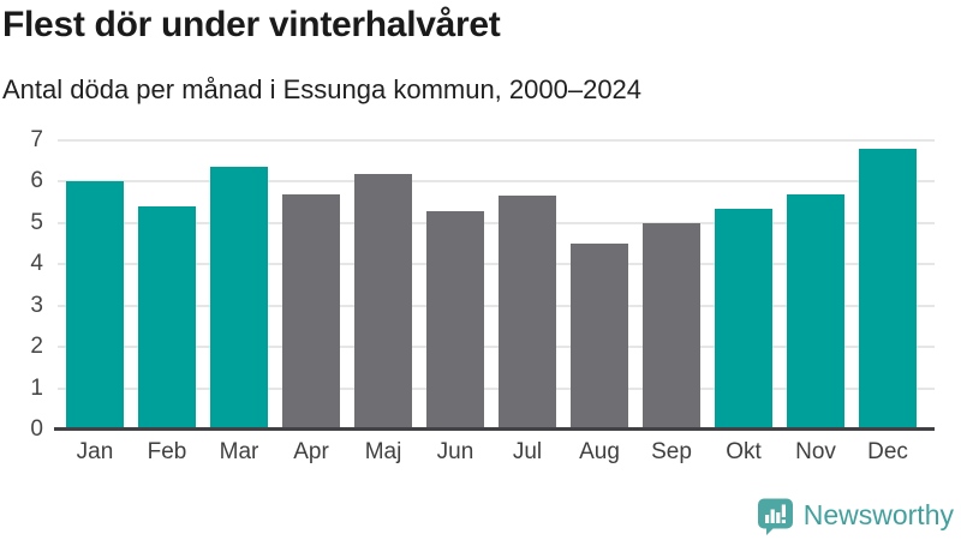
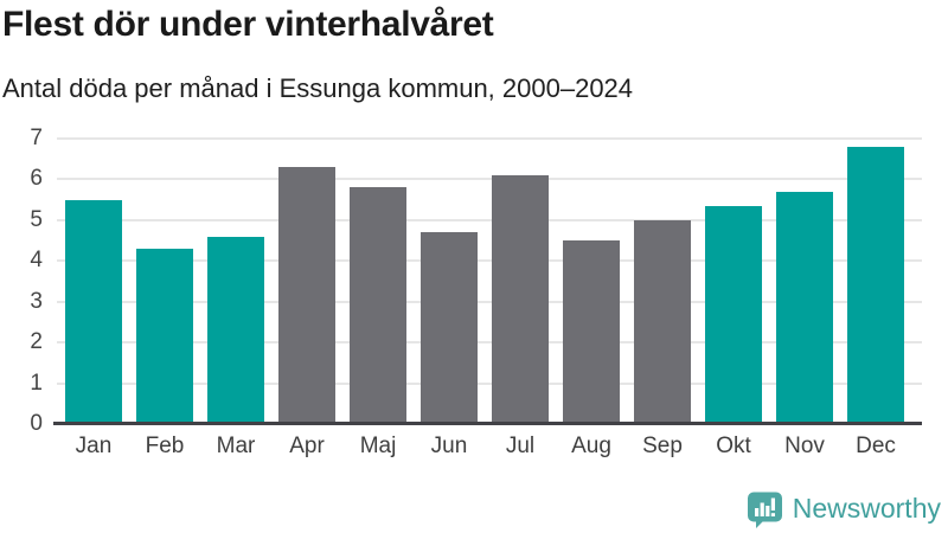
Jan: 6.0 -> 5.5
Feb: 5.4 -> 4.3
Mar: 6.3 -> 4.6
Apr: 5.7 -> 6.3
Maj: 6.2 -> 5.8
Jun: 5.3 -> 4.7
Jul: 5.7 -> 6.1
